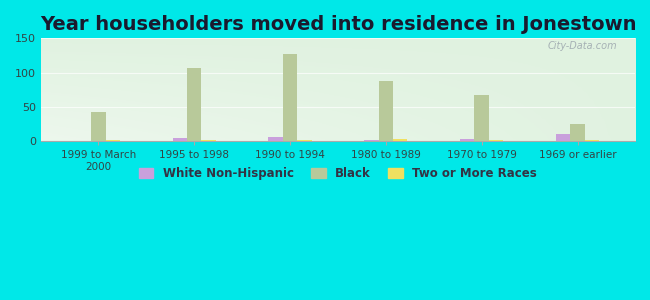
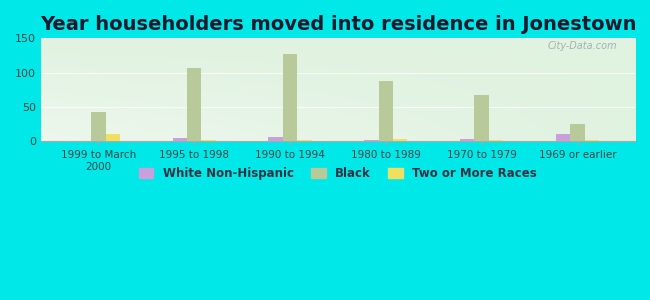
Two or More Races/1999 to March 2000: 2 -> 10
